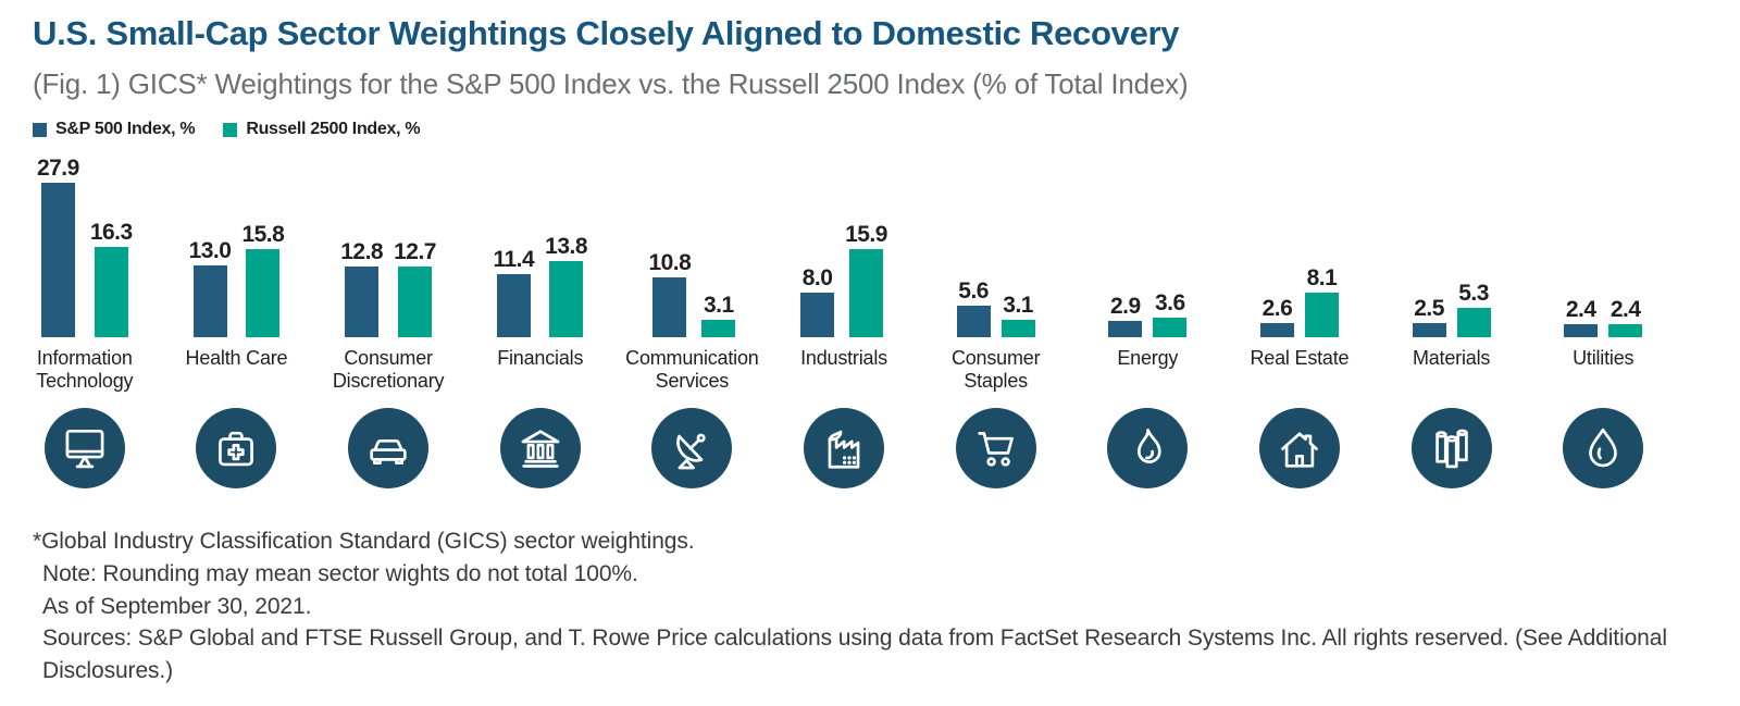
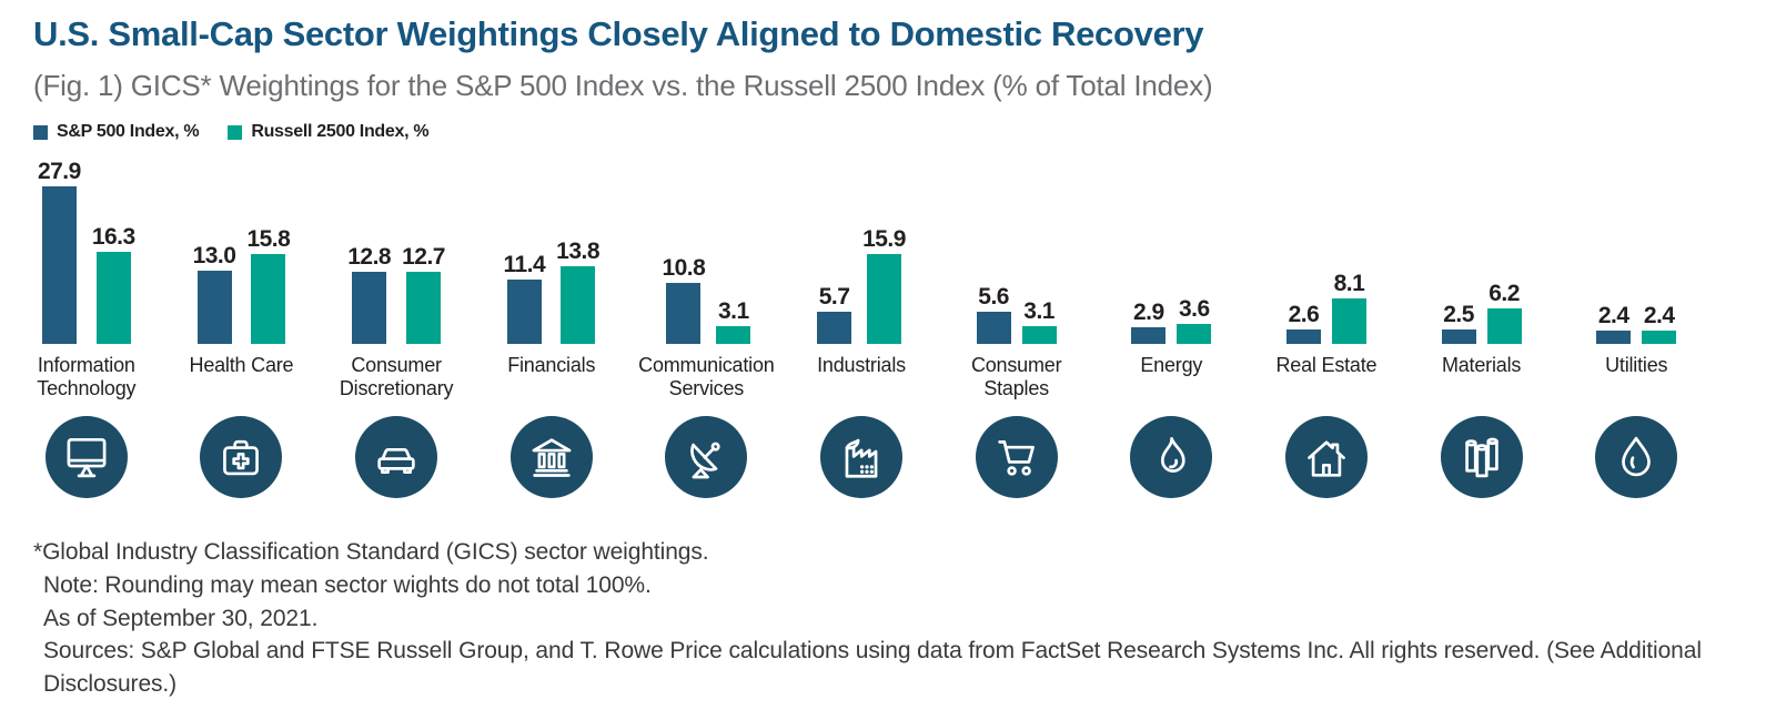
S&P 500 Index, %/Industrials: 8.0 -> 5.7
Russell 2500 Index, %/Materials: 5.3 -> 6.2
